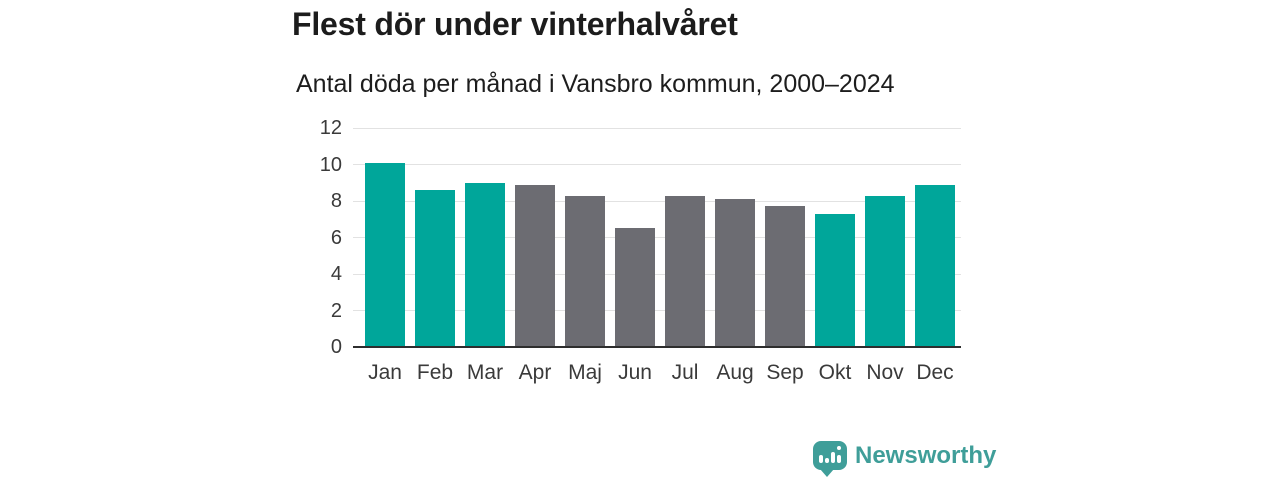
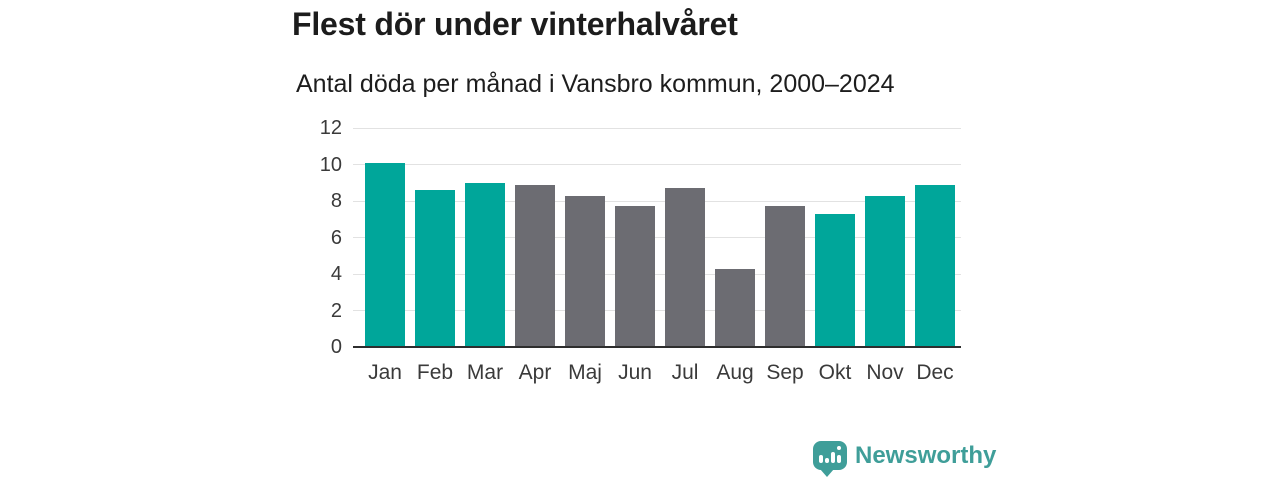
Jun: 6.5 -> 7.7
Jul: 8.3 -> 8.7
Aug: 8.1 -> 4.3
